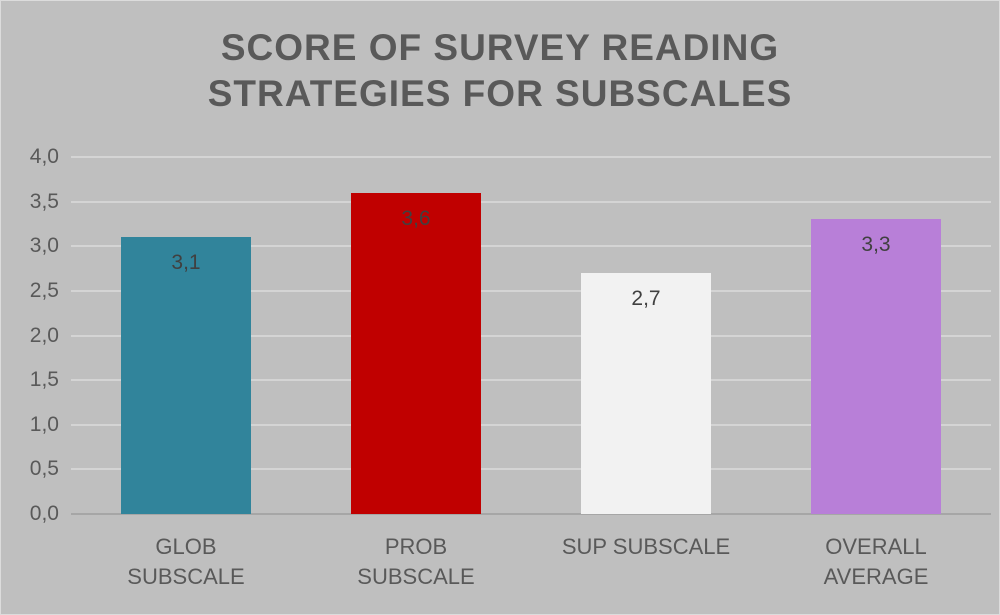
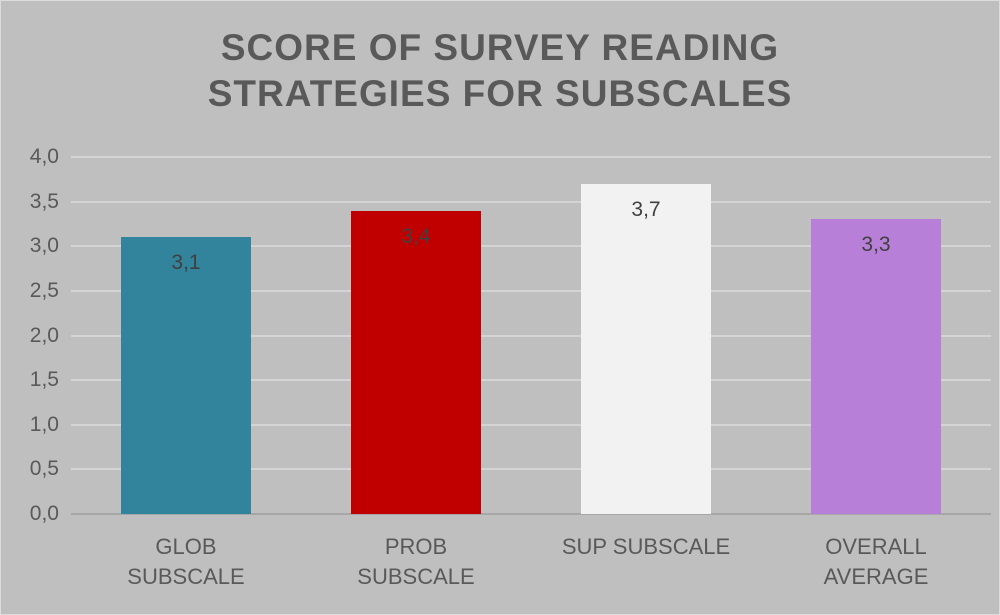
PROB SUBSCALE: 3,6 -> 3,4
SUP SUBSCALE: 2,7 -> 3,7
